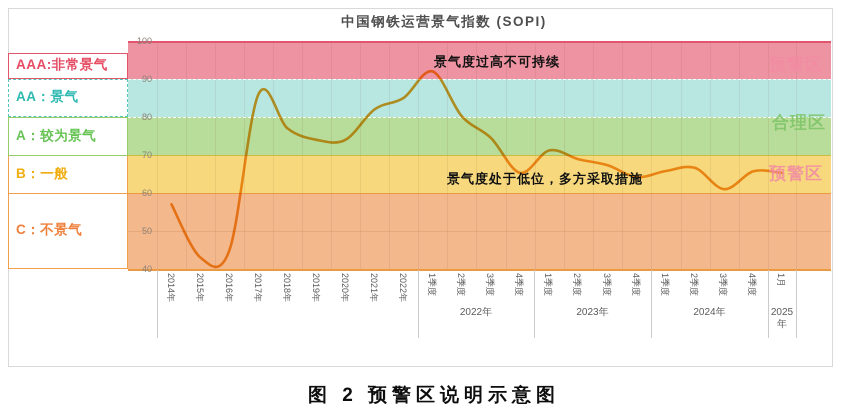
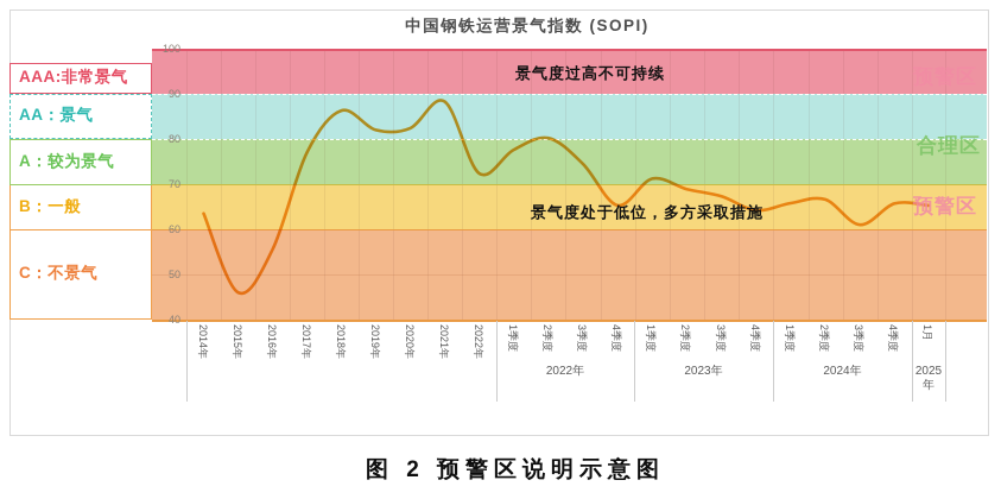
2014年: 57 -> 64
2015年: 43 -> 46
2016年: 45 -> 56
2017年: 86 -> 77
2018年: 77 -> 86
2019年: 74 -> 82
2020年: 74 -> 82
2021年: 82 -> 88
2022年: 85 -> 72
2022年1季度: 92 -> 78
